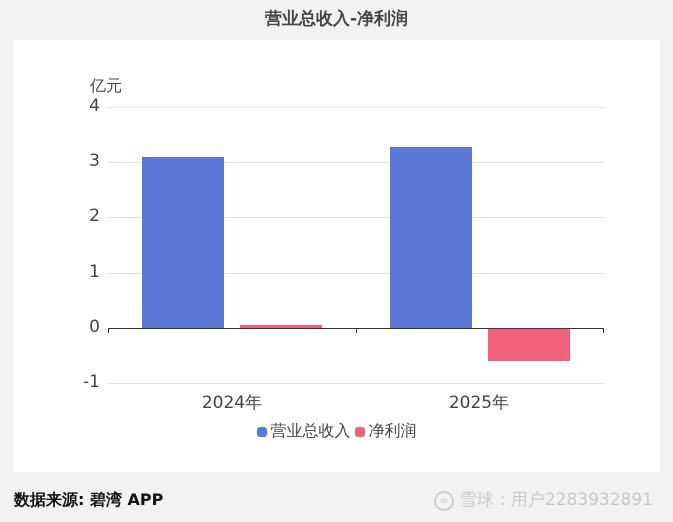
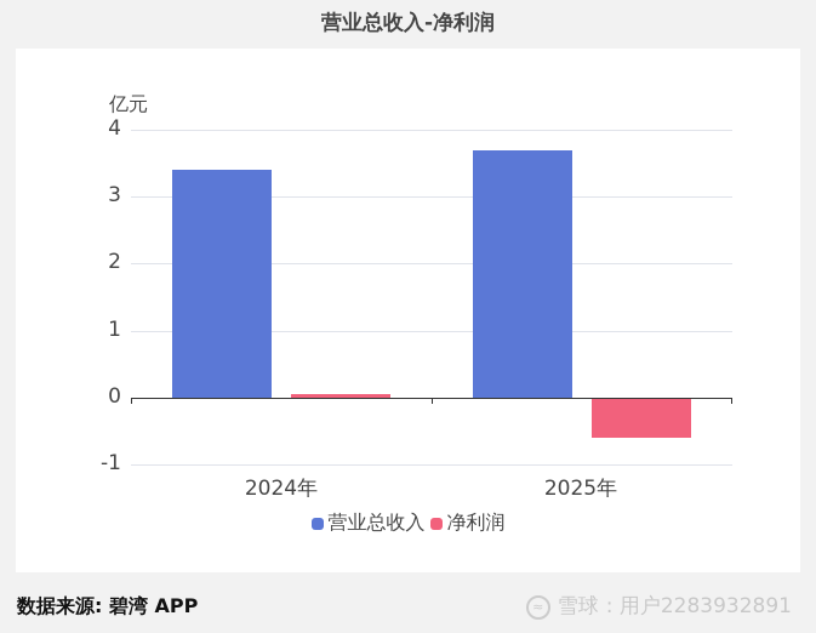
营业总收入/2024年: 3.1 -> 3.4
营业总收入/2025年: 3.3 -> 3.7
